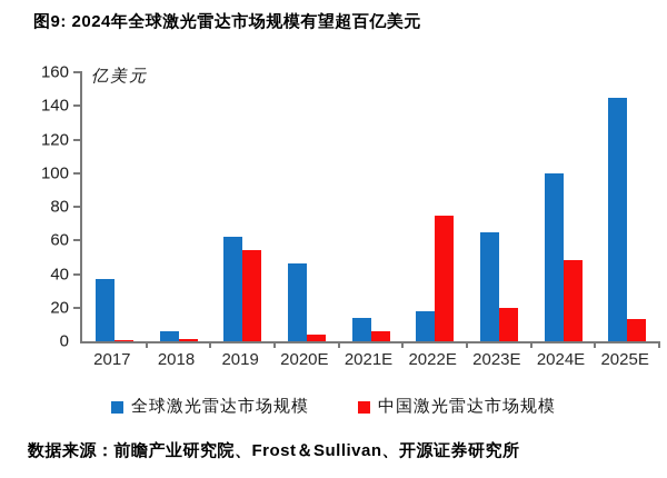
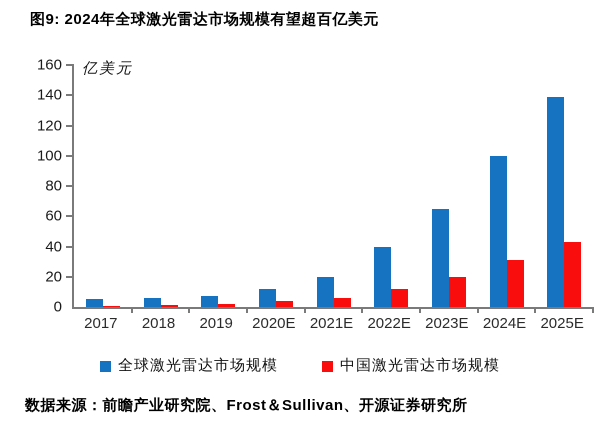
全球激光雷达市场规模/2017: 37 -> 5
全球激光雷达市场规模/2019: 62 -> 7
中国激光雷达市场规模/2019: 54 -> 2
全球激光雷达市场规模/2020E: 46 -> 12
全球激光雷达市场规模/2021E: 14 -> 20
全球激光雷达市场规模/2022E: 18 -> 40
中国激光雷达市场规模/2022E: 75 -> 12
中国激光雷达市场规模/2024E: 48 -> 31
全球激光雷达市场规模/2025E: 145 -> 139
中国激光雷达市场规模/2025E: 13 -> 43
